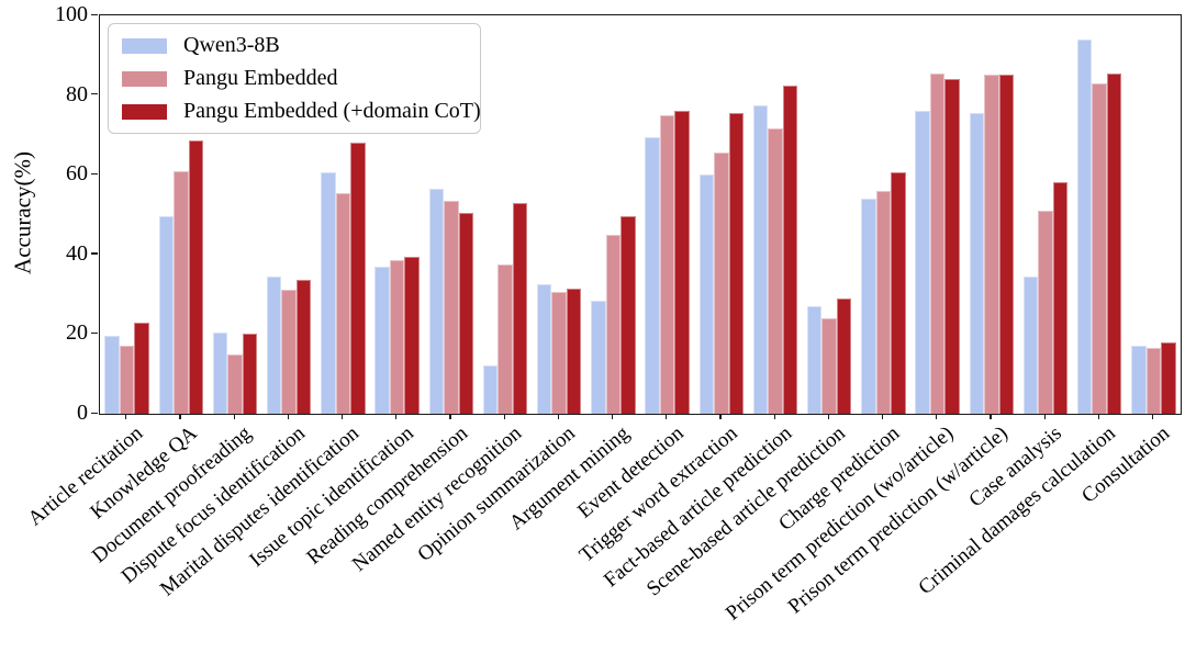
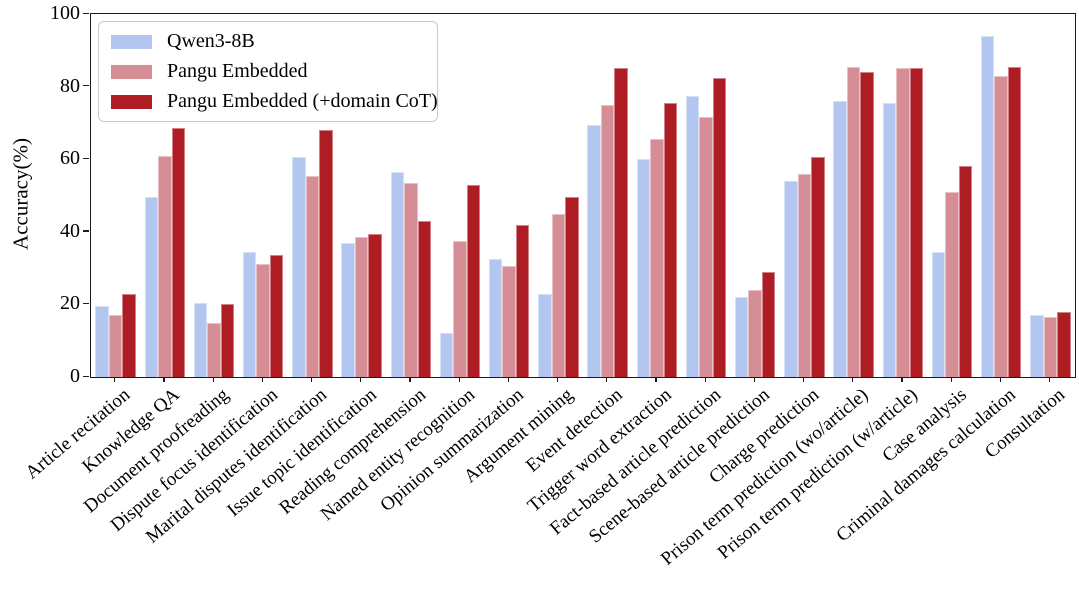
Pangu Embedded (+domain CoT)/Reading comprehension: 50 -> 43
Pangu Embedded (+domain CoT)/Opinion summarization: 32 -> 42
Qwen3-8B/Argument mining: 28 -> 23
Pangu Embedded (+domain CoT)/Event detection: 76 -> 85
Qwen3-8B/Scene-based article prediction: 27 -> 22
